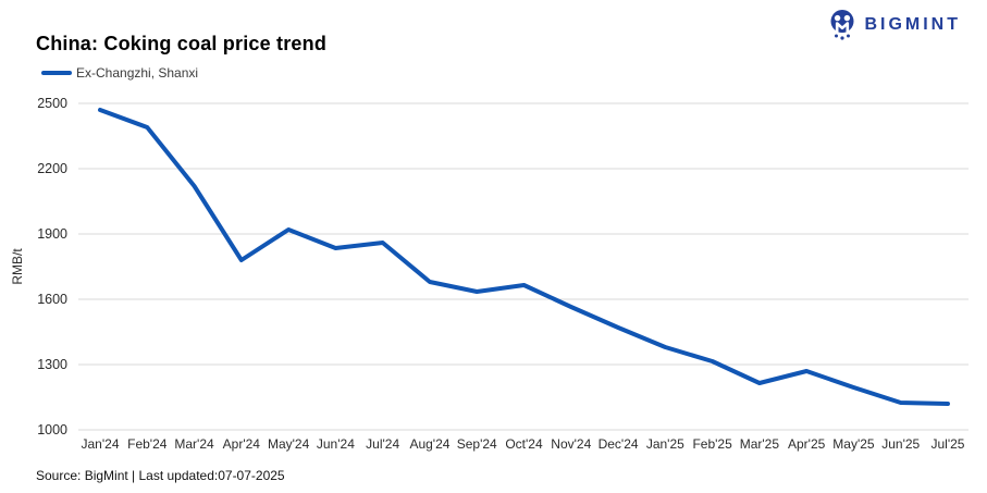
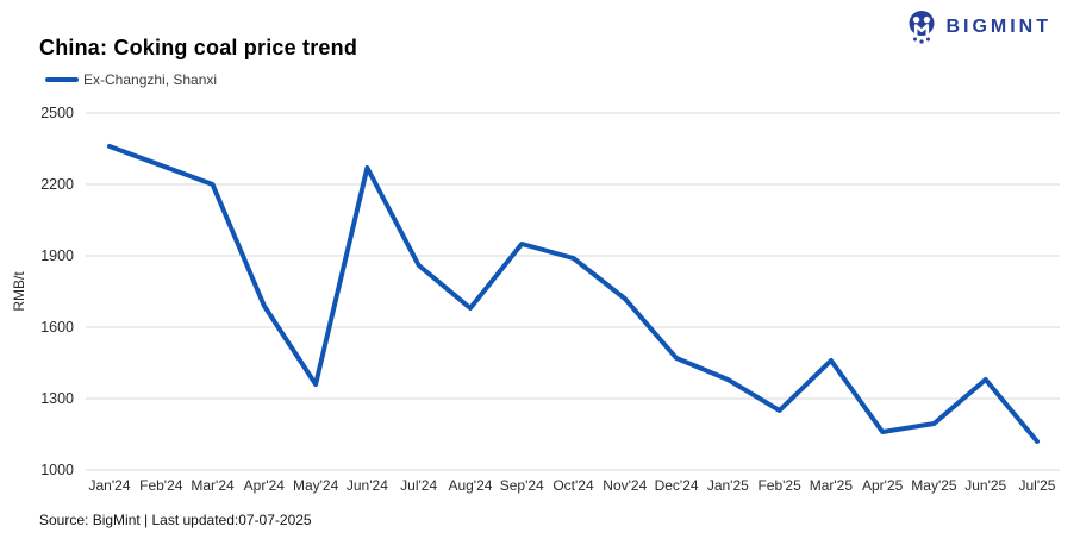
Jan'24: 2470 -> 2360
Feb'24: 2390 -> 2280
Mar'24: 2120 -> 2200
Apr'24: 1780 -> 1690
May'24: 1920 -> 1360
Jun'24: 1840 -> 2270
Sep'24: 1640 -> 1950
Oct'24: 1660 -> 1890
Nov'24: 1560 -> 1720
Feb'25: 1320 -> 1250
Mar'25: 1220 -> 1460
Apr'25: 1270 -> 1160
Jun'25: 1120 -> 1380
